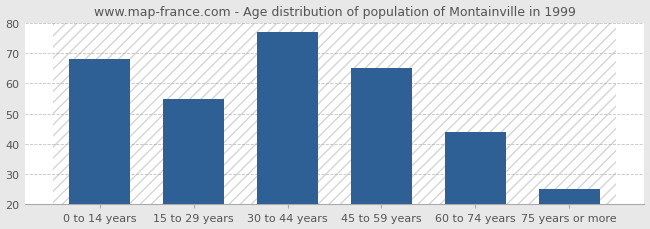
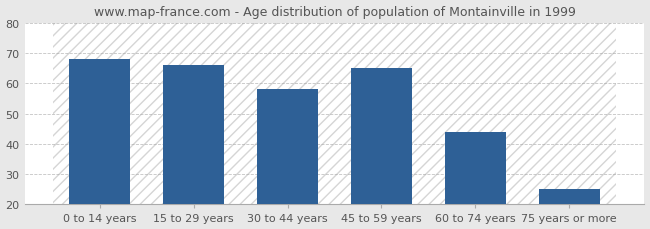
15 to 29 years: 55 -> 66
30 to 44 years: 77 -> 58
